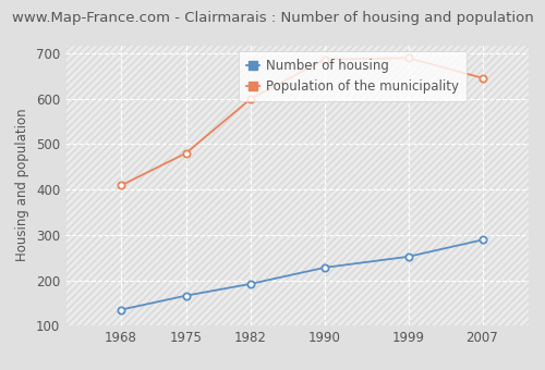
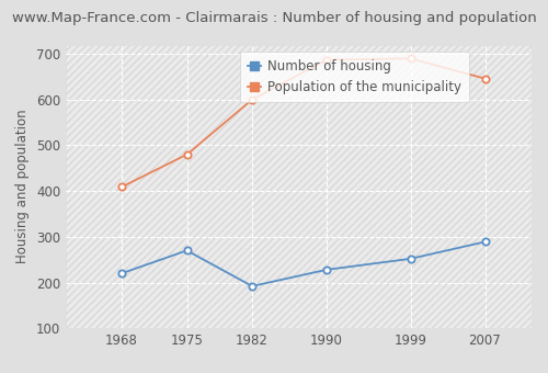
Number of housing/1968: 135 -> 220
Number of housing/1975: 166 -> 270
